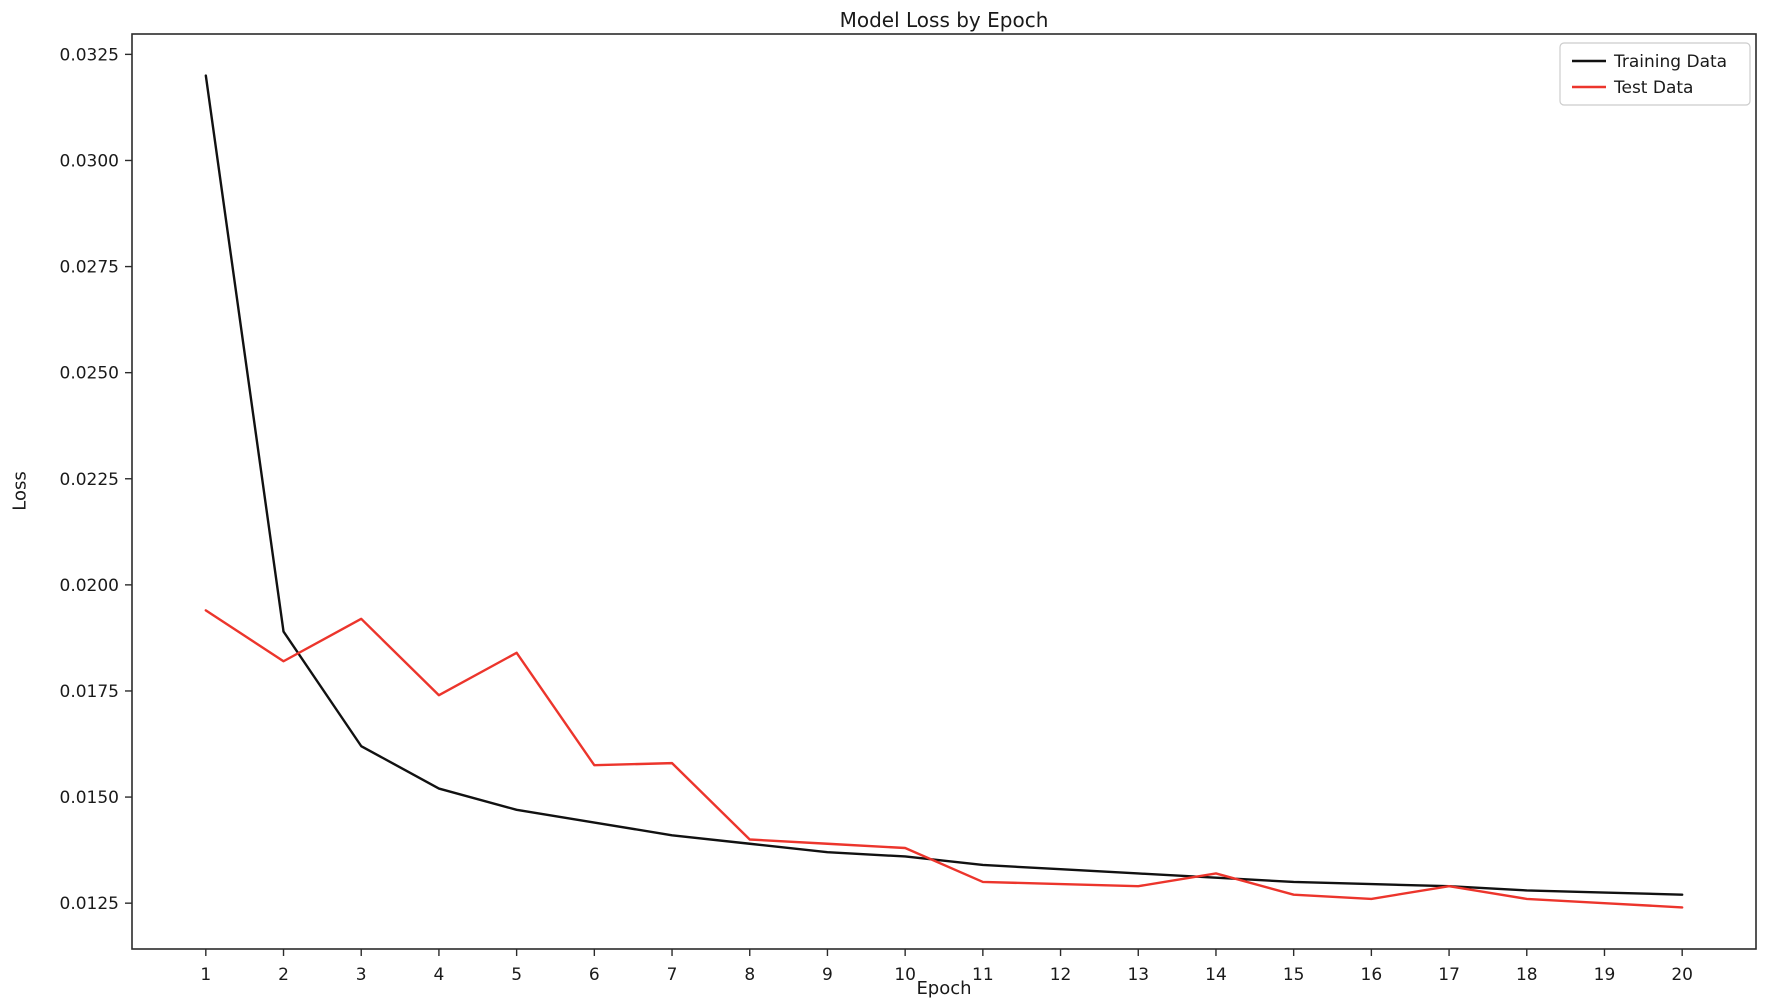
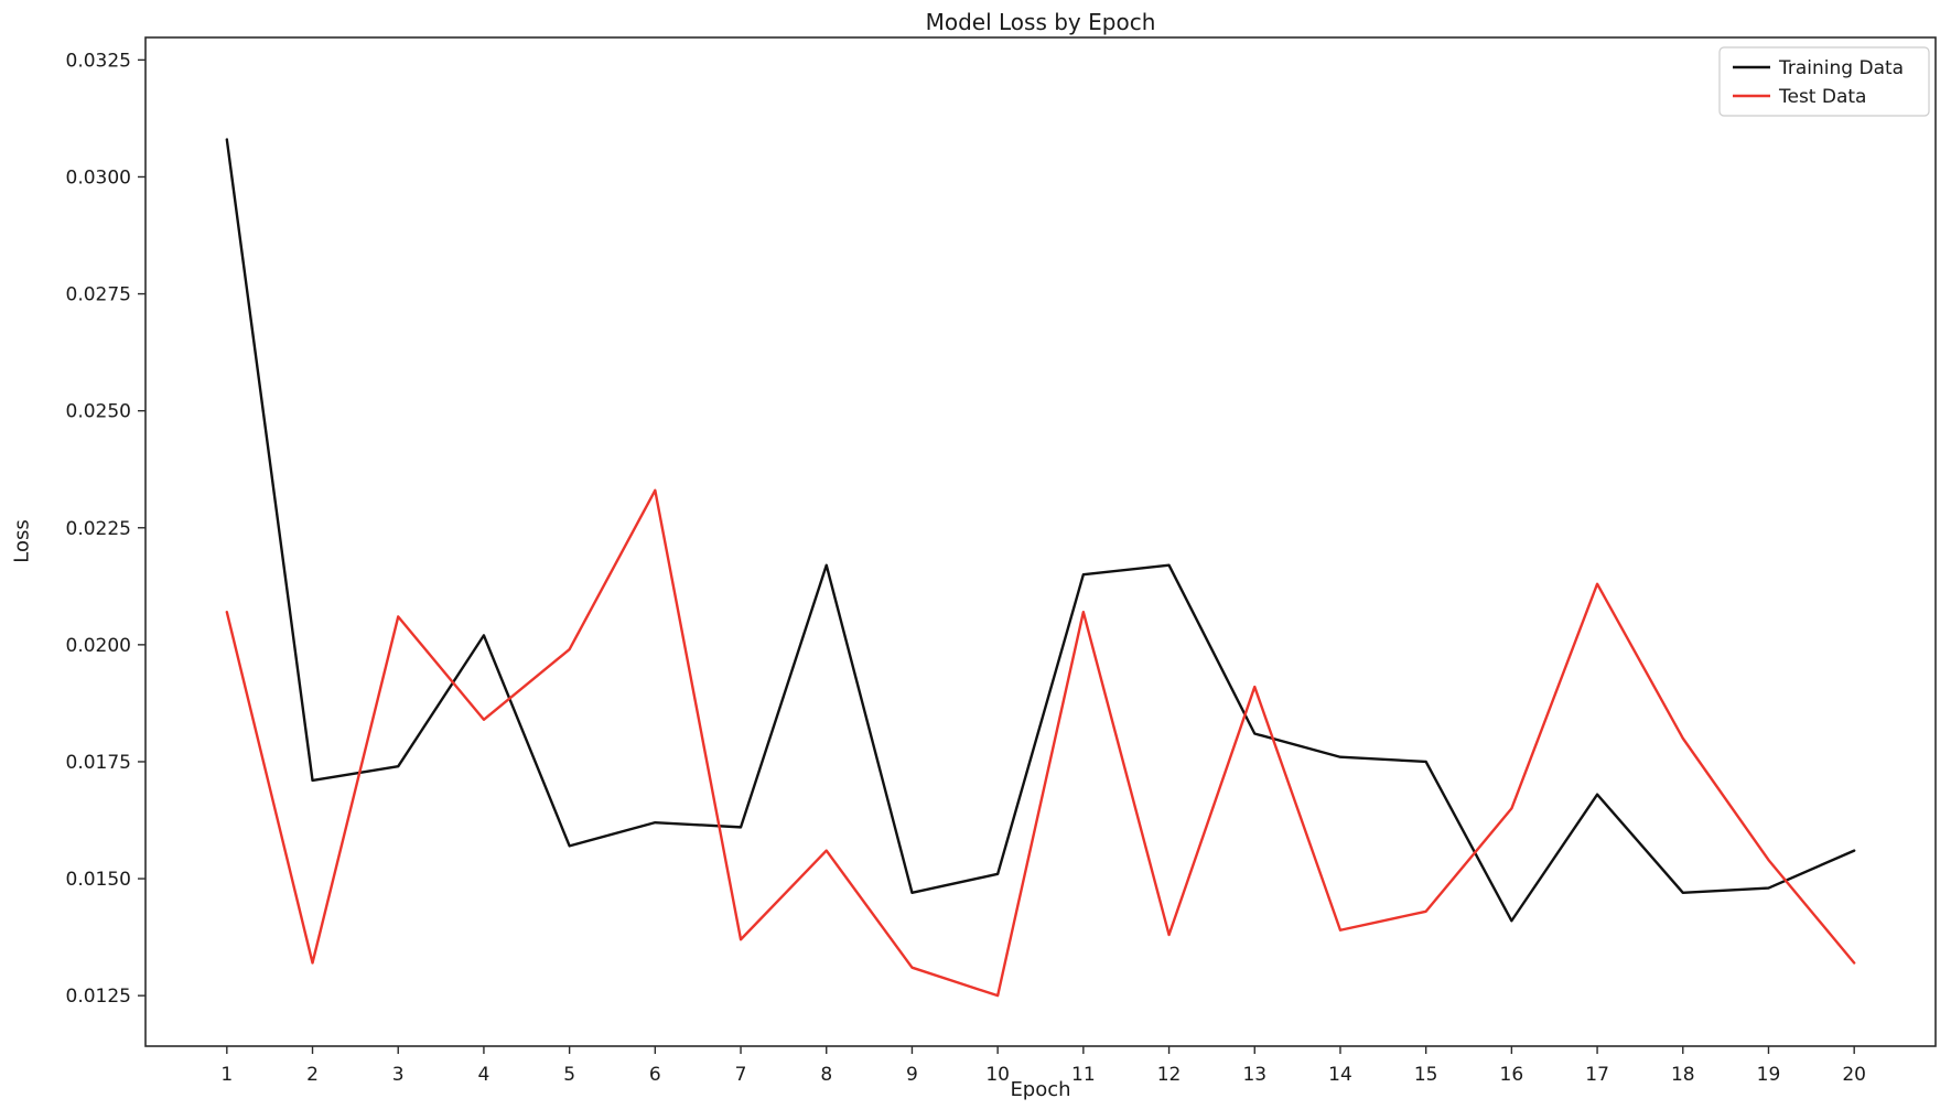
Training Data/1: 0.0320 -> 0.0308
Test Data/1: 0.0194 -> 0.0207
Training Data/2: 0.0189 -> 0.0171
Test Data/2: 0.0182 -> 0.0132
Training Data/3: 0.0162 -> 0.0174
Test Data/3: 0.0192 -> 0.0206
Training Data/4: 0.0152 -> 0.0202
Test Data/4: 0.0174 -> 0.0184
Training Data/5: 0.0147 -> 0.0157
Test Data/5: 0.0184 -> 0.0199
Training Data/6: 0.0144 -> 0.0162
Test Data/6: 0.0158 -> 0.0233
Training Data/7: 0.0141 -> 0.0161
Test Data/7: 0.0158 -> 0.0137
Training Data/8: 0.0139 -> 0.0217
Test Data/8: 0.0140 -> 0.0156
Training Data/9: 0.0137 -> 0.0147
Test Data/9: 0.0139 -> 0.0131
Training Data/10: 0.0136 -> 0.0151
Test Data/10: 0.0138 -> 0.0125
Training Data/11: 0.0134 -> 0.0215
Test Data/11: 0.0130 -> 0.0207
Training Data/12: 0.0133 -> 0.0217
Test Data/12: 0.0129 -> 0.0138
Training Data/13: 0.0132 -> 0.0181
Test Data/13: 0.0129 -> 0.0191
Training Data/14: 0.0131 -> 0.0176
Test Data/14: 0.0132 -> 0.0139
Training Data/15: 0.0130 -> 0.0175
Test Data/15: 0.0127 -> 0.0143
Training Data/16: 0.0129 -> 0.0141
Test Data/16: 0.0126 -> 0.0165
Training Data/17: 0.0129 -> 0.0168
Test Data/17: 0.0129 -> 0.0213
Training Data/18: 0.0128 -> 0.0147
Test Data/18: 0.0126 -> 0.0180
Training Data/19: 0.0127 -> 0.0148
Test Data/19: 0.0125 -> 0.0154
Training Data/20: 0.0127 -> 0.0156
Test Data/20: 0.0124 -> 0.0132
